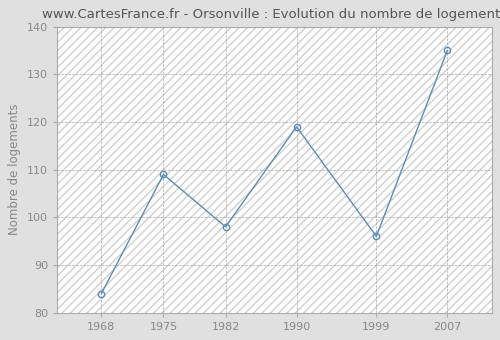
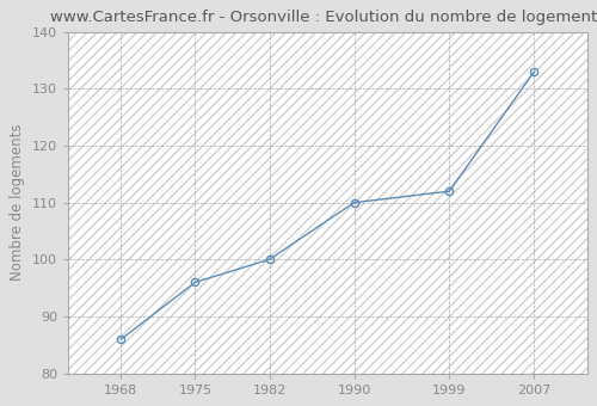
1968: 84 -> 86
1975: 109 -> 96
1982: 98 -> 100
1990: 119 -> 110
1999: 96 -> 112
2007: 135 -> 133
